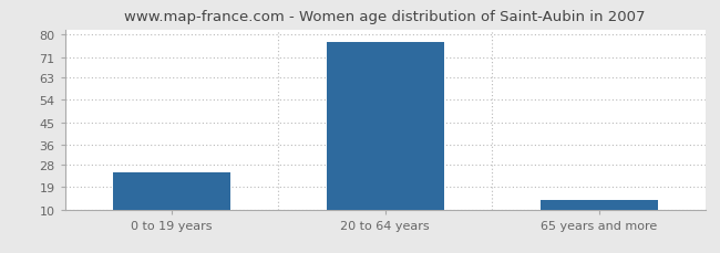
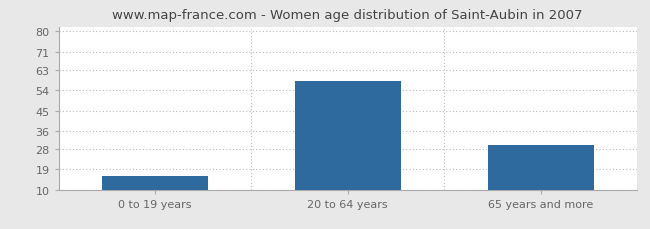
0 to 19 years: 25 -> 16
20 to 64 years: 77 -> 58
65 years and more: 14 -> 30
